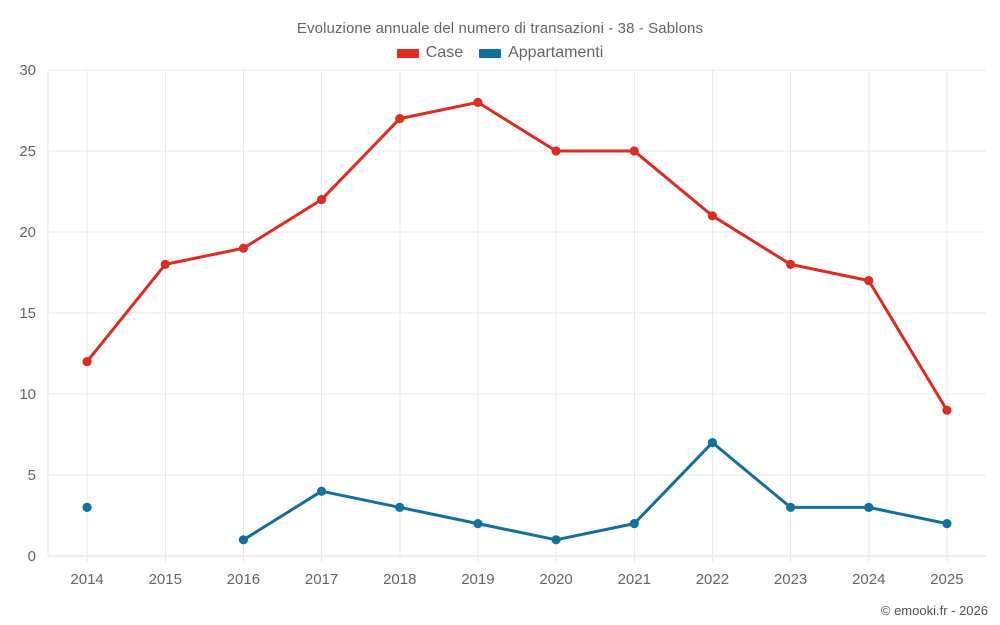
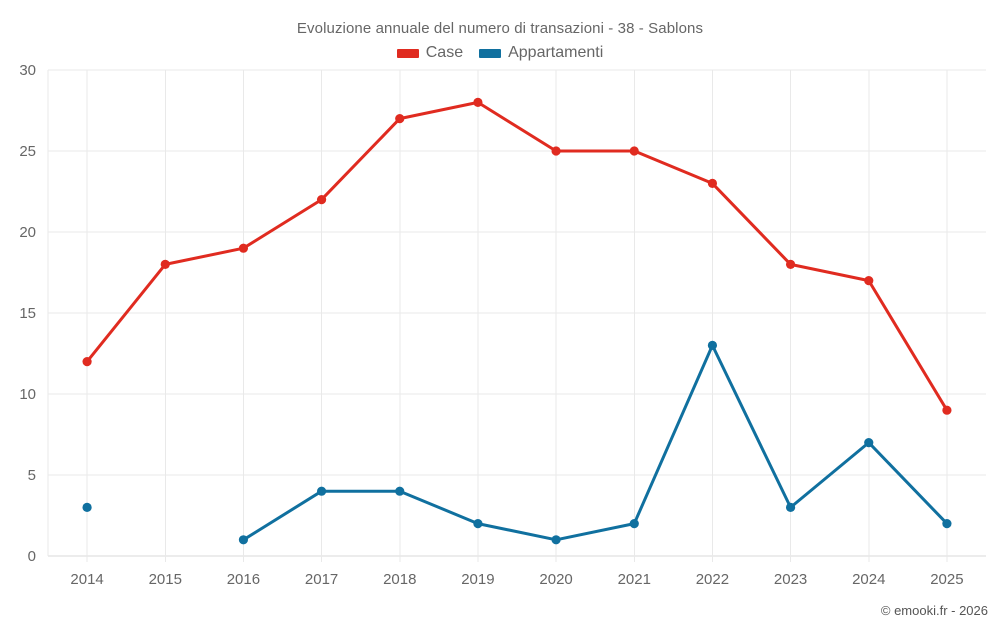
Appartamenti/2018: 3 -> 4
Case/2022: 21 -> 23
Appartamenti/2022: 7 -> 13
Appartamenti/2024: 3 -> 7
